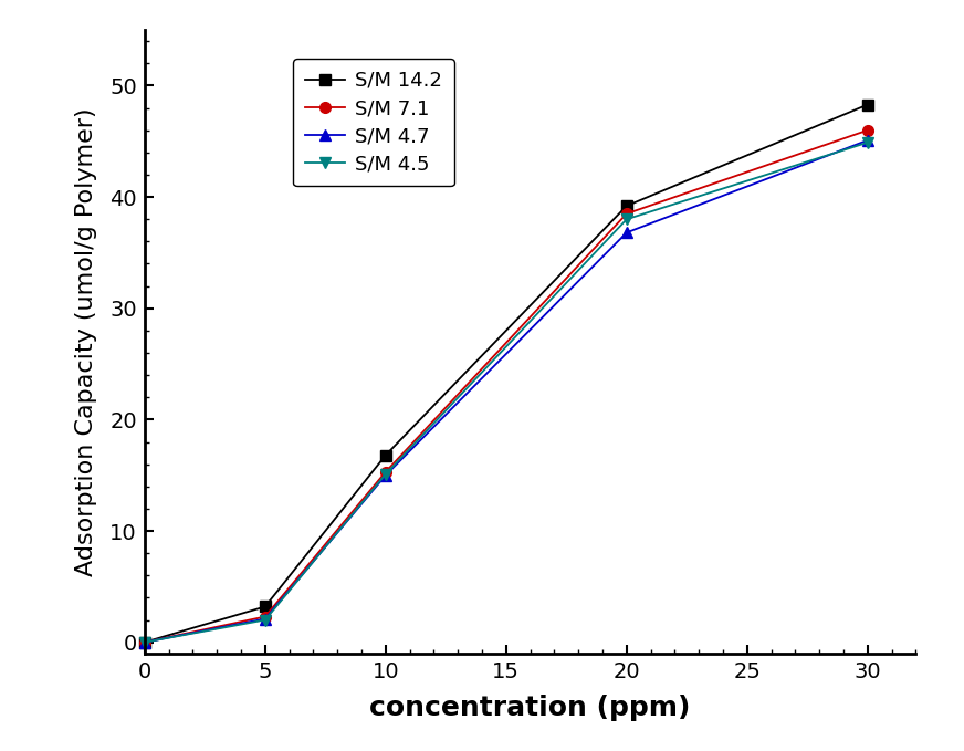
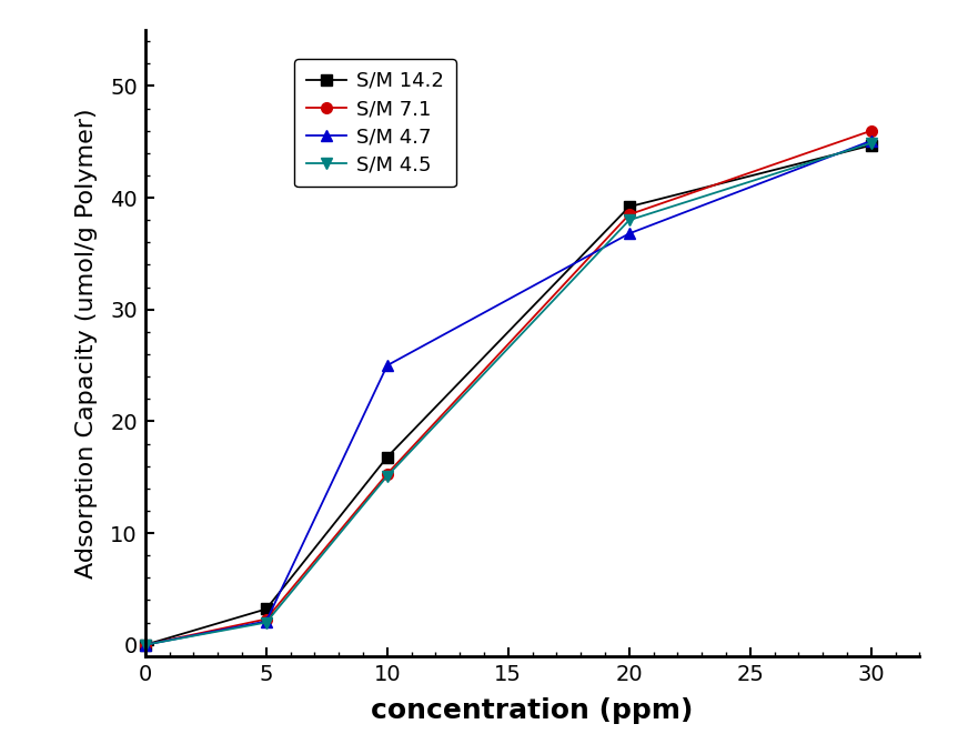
S/M 4.7/10: 15.0 -> 25.0
S/M 14.2/30: 48.3 -> 44.7
